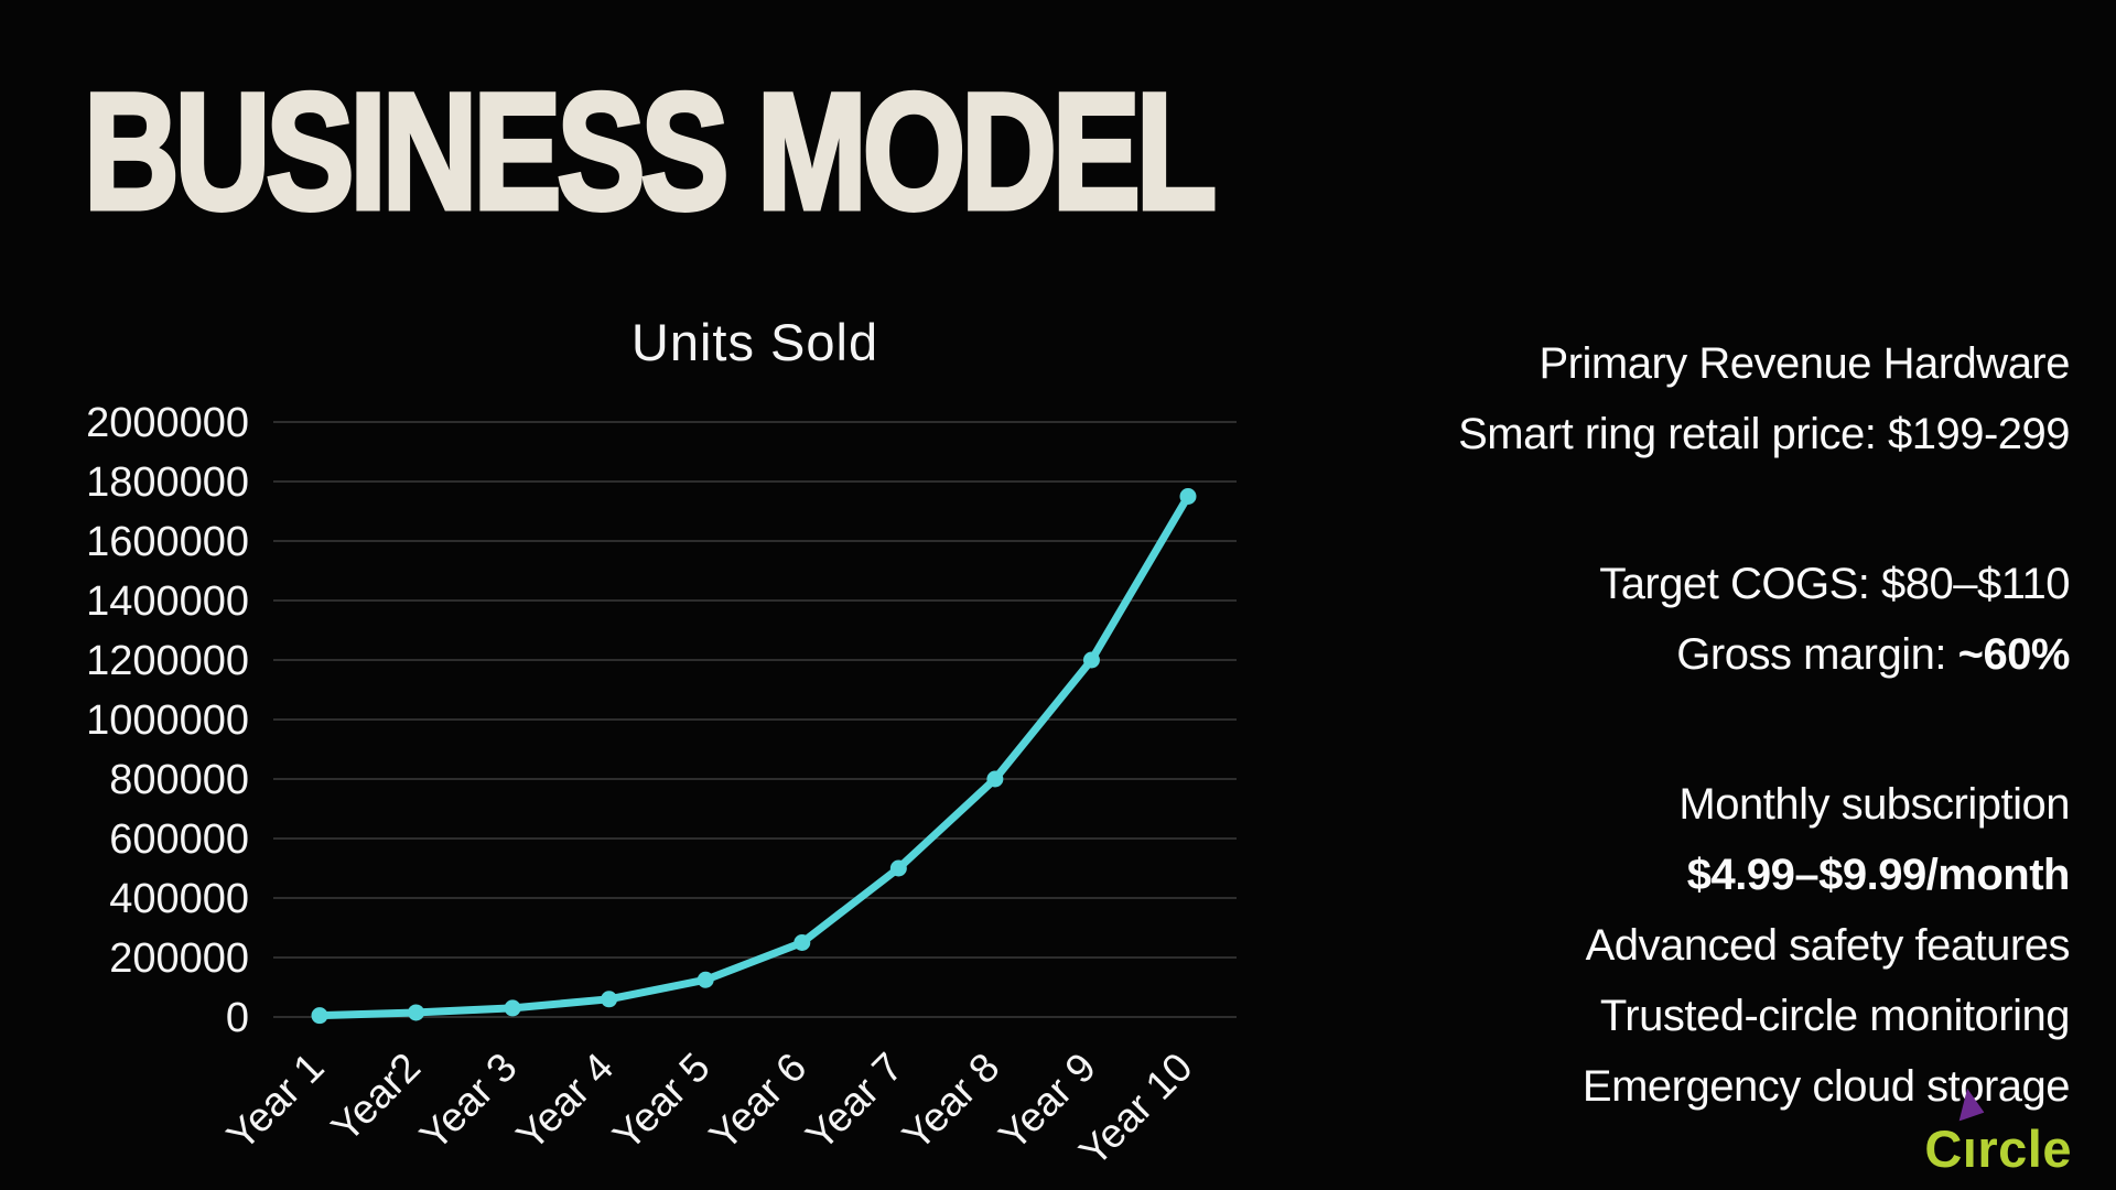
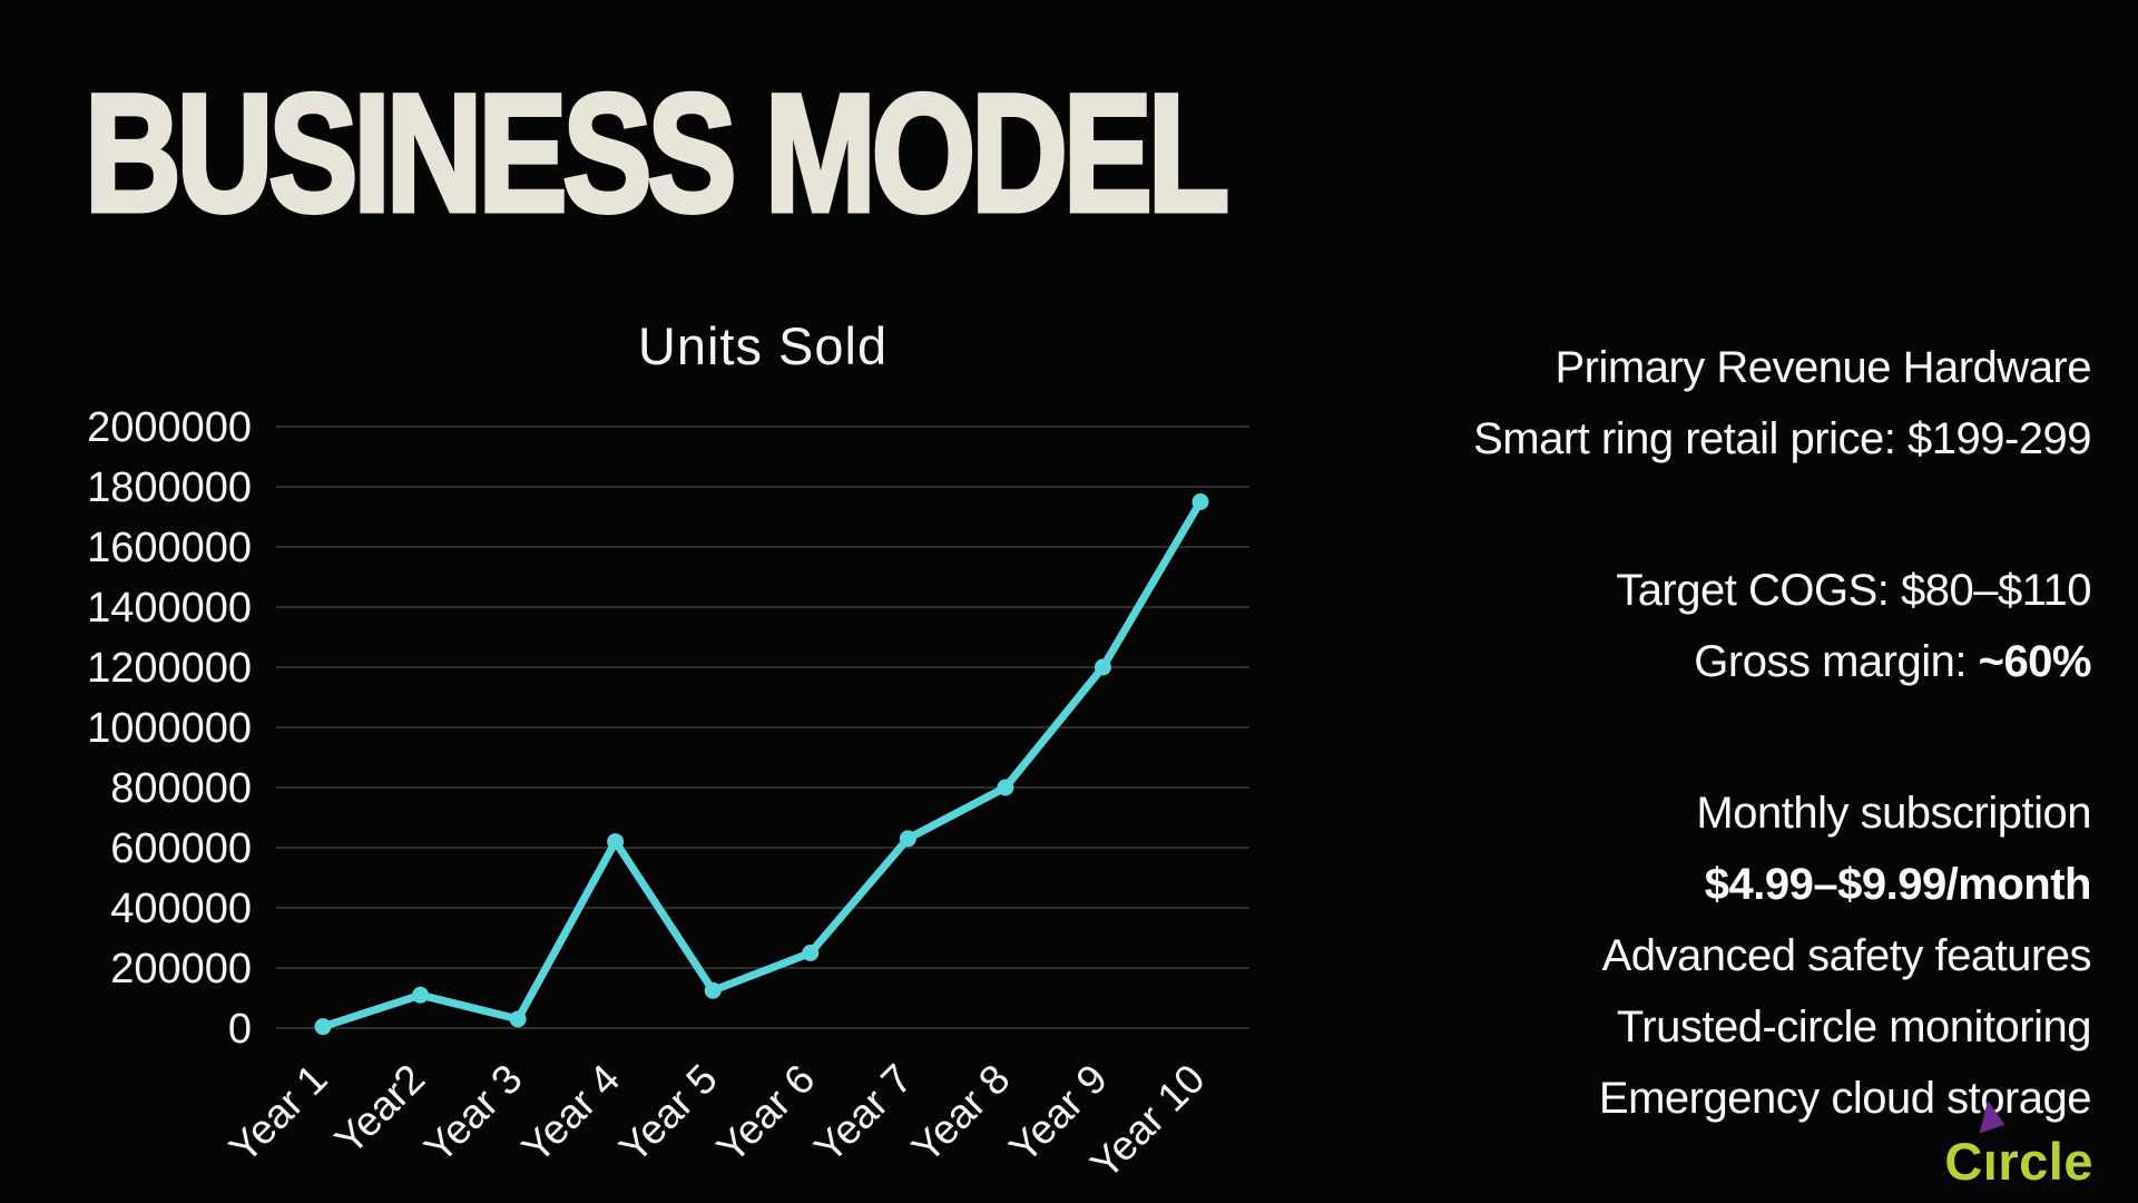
Year2: 20000 -> 110000
Year 4: 60000 -> 620000
Year 7: 500000 -> 630000
